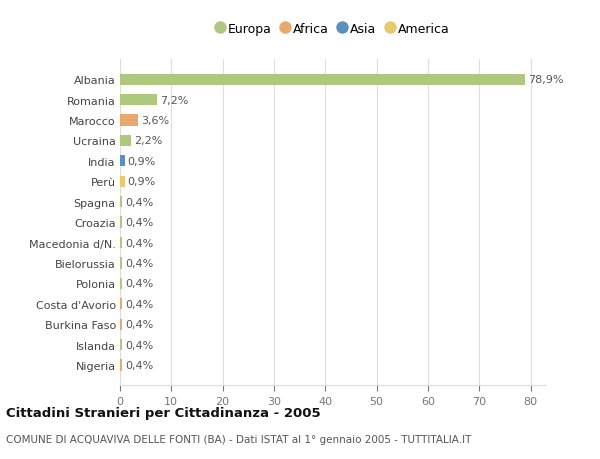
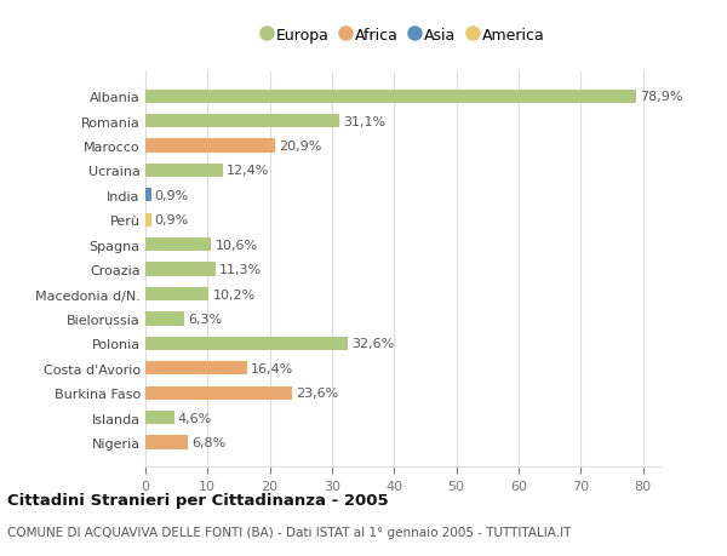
Romania: 7,2% -> 31,1%
Marocco: 3,6% -> 20,9%
Ucraina: 2,2% -> 12,4%
Spagna: 0,4% -> 10,6%
Croazia: 0,4% -> 11,3%
Macedonia d/N.: 0,4% -> 10,2%
Bielorussia: 0,4% -> 6,3%
Polonia: 0,4% -> 32,6%
Costa d'Avorio: 0,4% -> 16,4%
Burkina Faso: 0,4% -> 23,6%
Islanda: 0,4% -> 4,6%
Nigeria: 0,4% -> 6,8%
